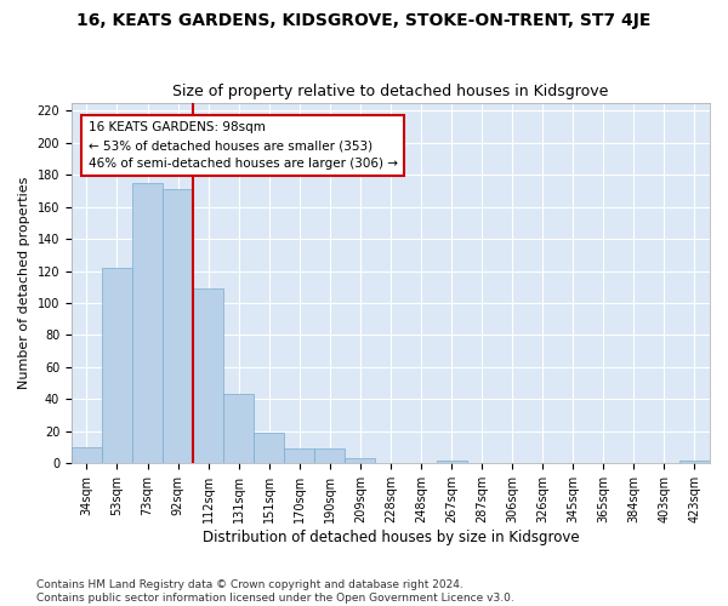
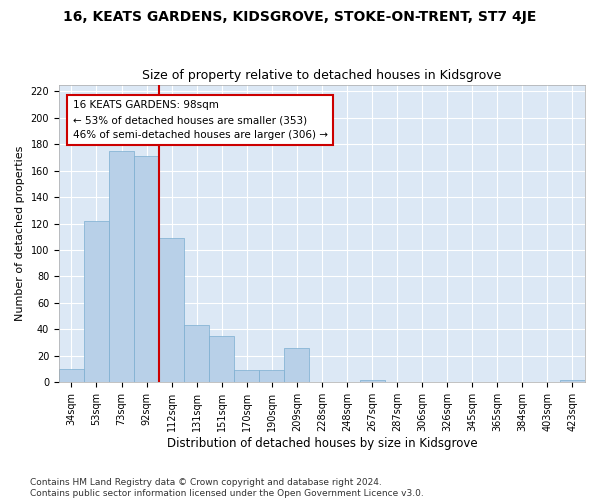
151sqm: 19 -> 35
209sqm: 3 -> 26
